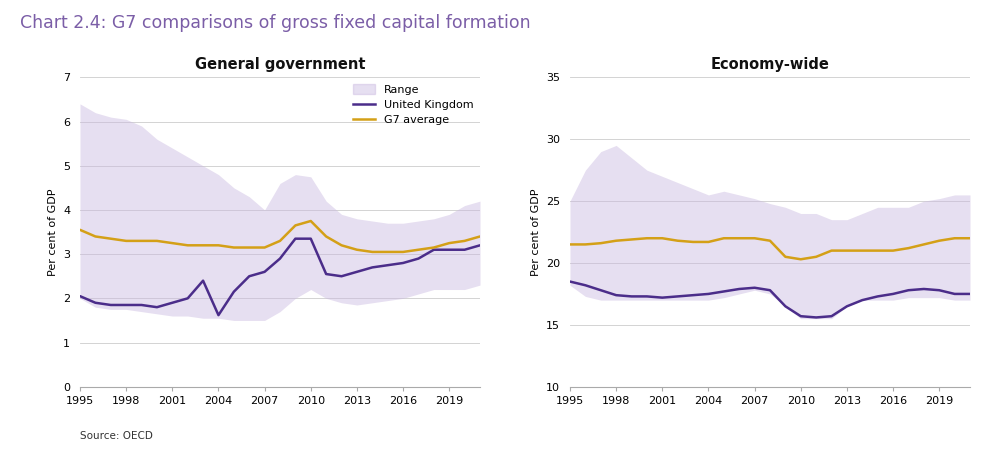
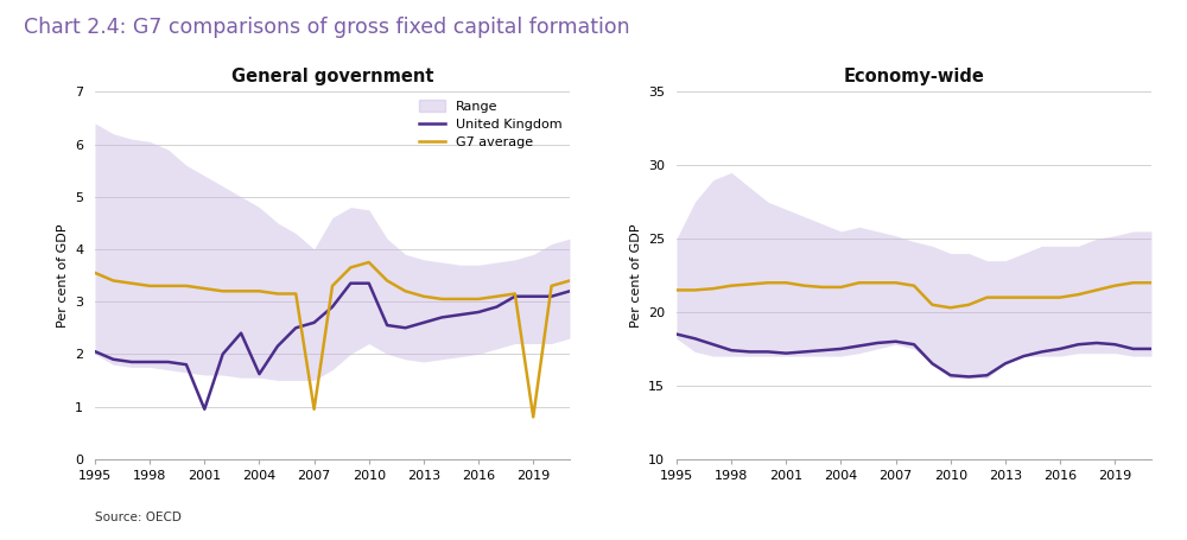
General government/United Kingdom/2001: 1.90 -> 0.95
General government/G7 average/2007: 3.15 -> 0.95
General government/G7 average/2019: 3.25 -> 0.80
